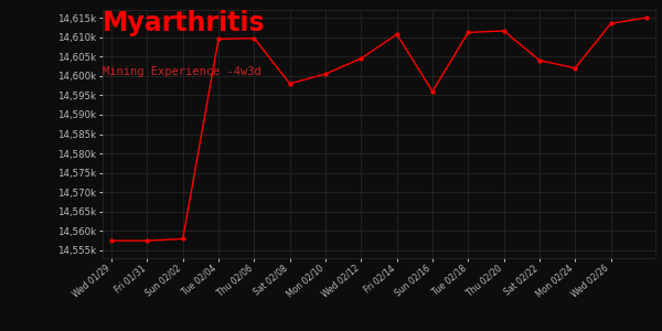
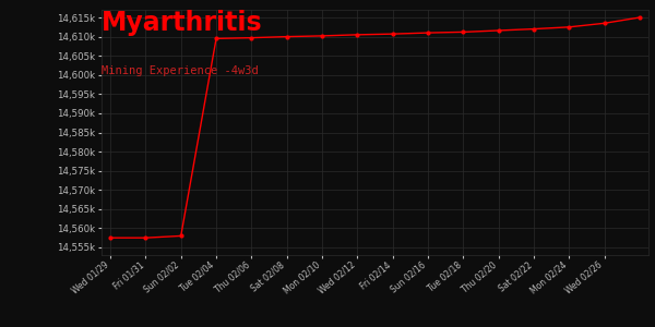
Sat 02/08: 14,598.0k -> 14,610.0k
Mon 02/10: 14,600.5k -> 14,610.2k
Wed 02/12: 14,604.5k -> 14,610.5k
Sun 02/16: 14,596.0k -> 14,611.0k
Sat 02/22: 14,604.0k -> 14,612.0k
Mon 02/24: 14,602.0k -> 14,612.5k
